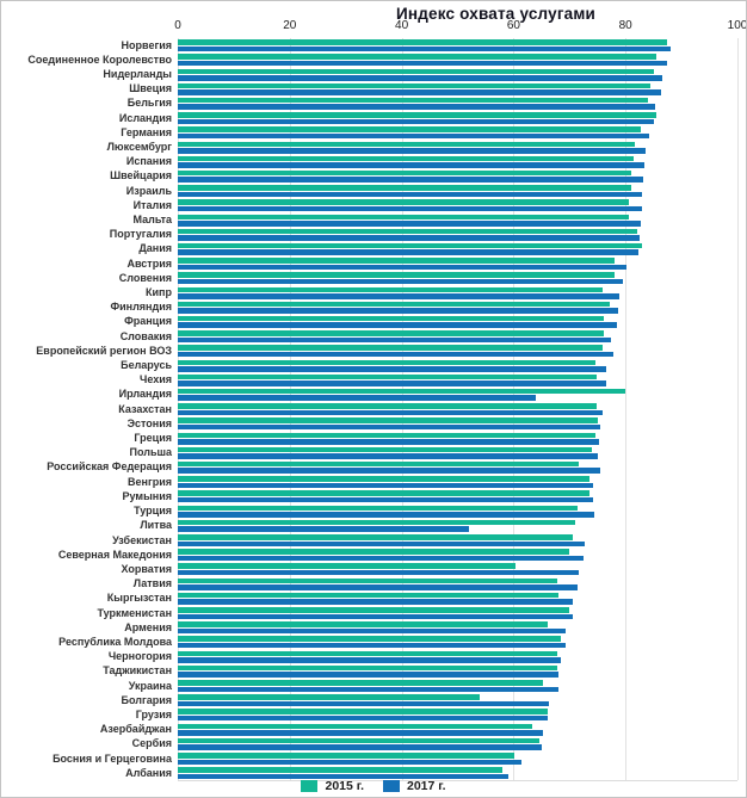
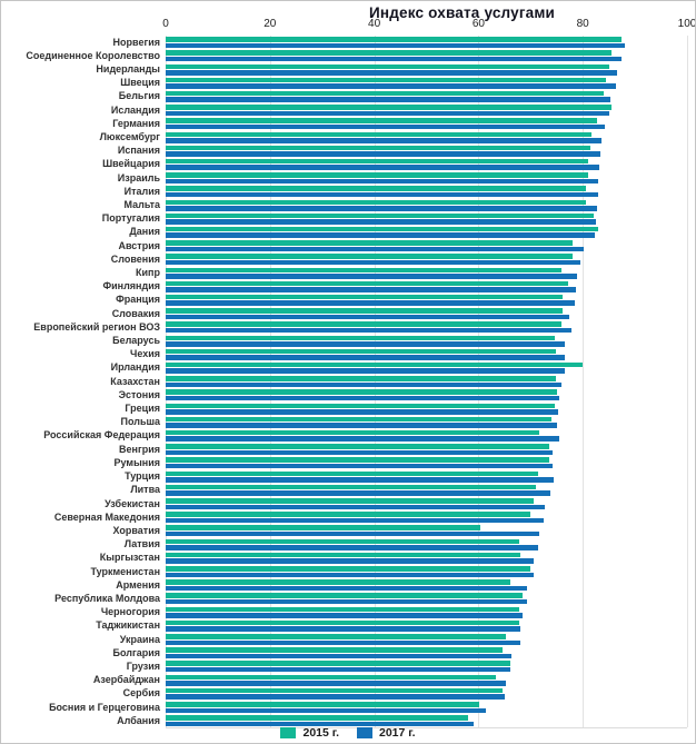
2017 г./Ирландия: 64 -> 76
2017 г./Литва: 52 -> 74
2015 г./Болгария: 54 -> 64
